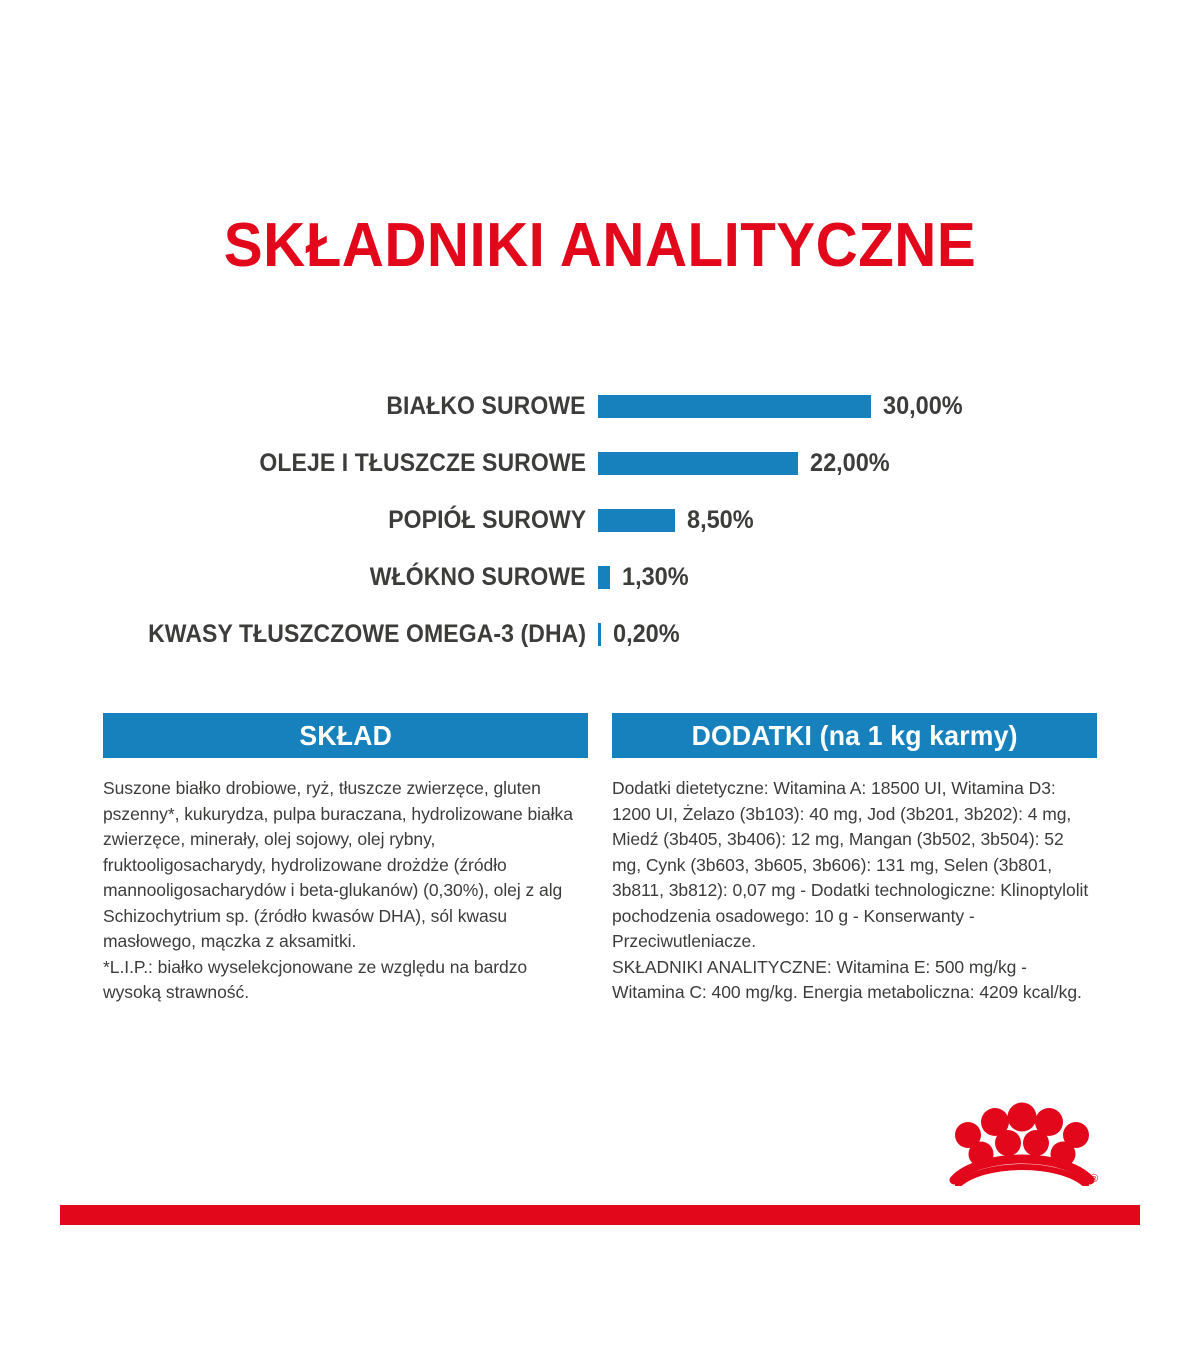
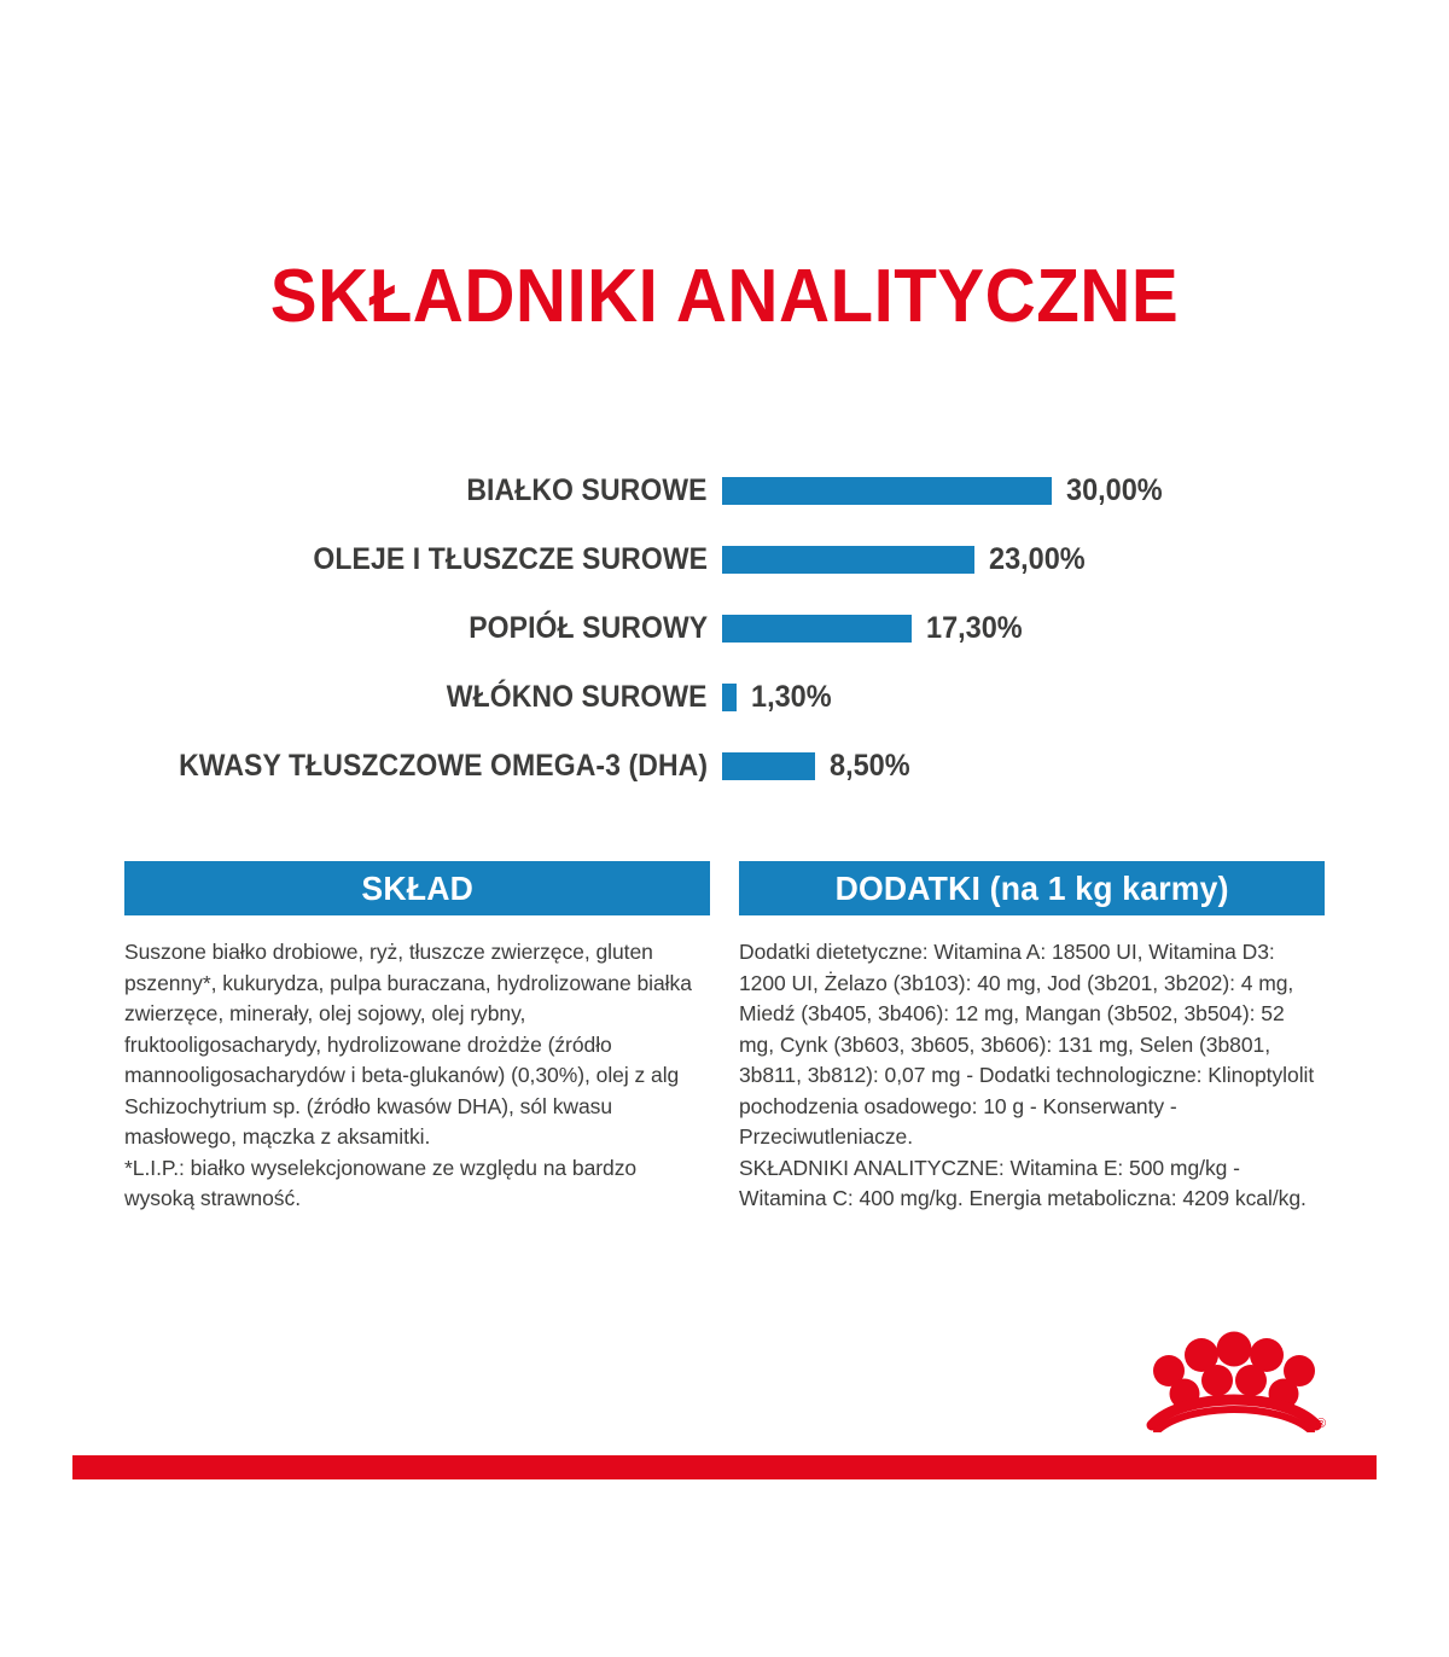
OLEJE I TŁUSZCZE SUROWE: 22,00% -> 23,00%
POPIÓŁ SUROWY: 8,50% -> 17,30%
KWASY TŁUSZCZOWE OMEGA-3 (DHA): 0,20% -> 8,50%
